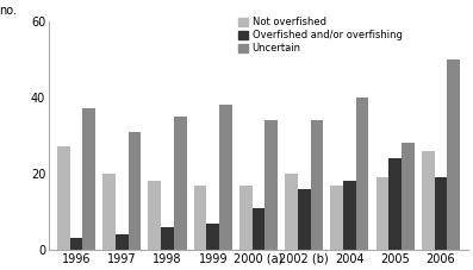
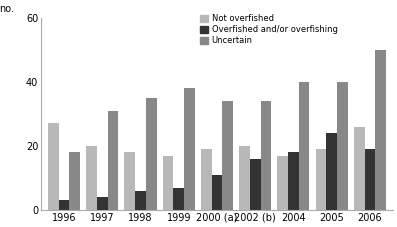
Uncertain/1996: 37 -> 18
Not overfished/2000 (a): 17 -> 19
Uncertain/2005: 28 -> 40
